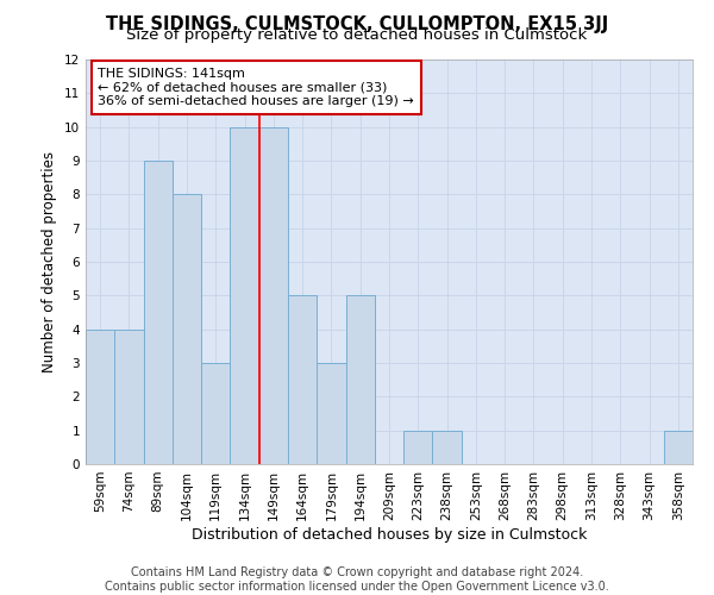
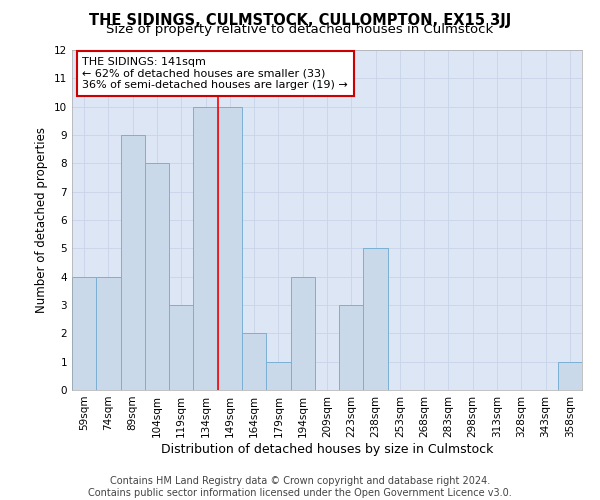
164sqm: 5 -> 2
179sqm: 3 -> 1
194sqm: 5 -> 4
223sqm: 1 -> 3
238sqm: 1 -> 5
